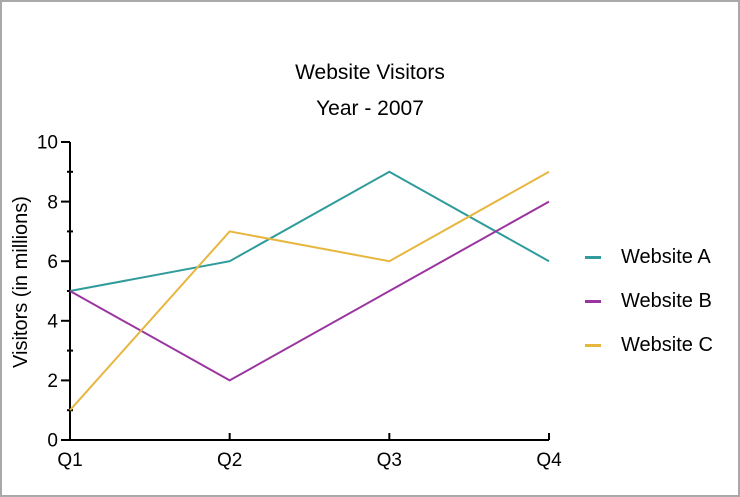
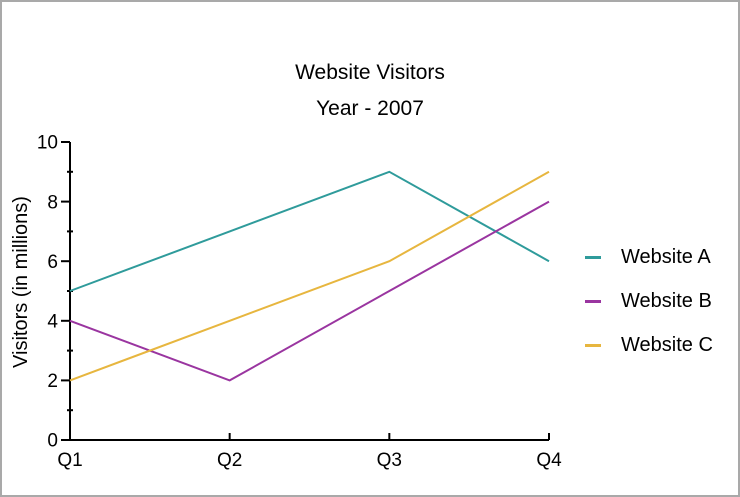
Website B/Q1: 5 -> 4
Website C/Q1: 1 -> 2
Website A/Q2: 6 -> 7
Website C/Q2: 7 -> 4
